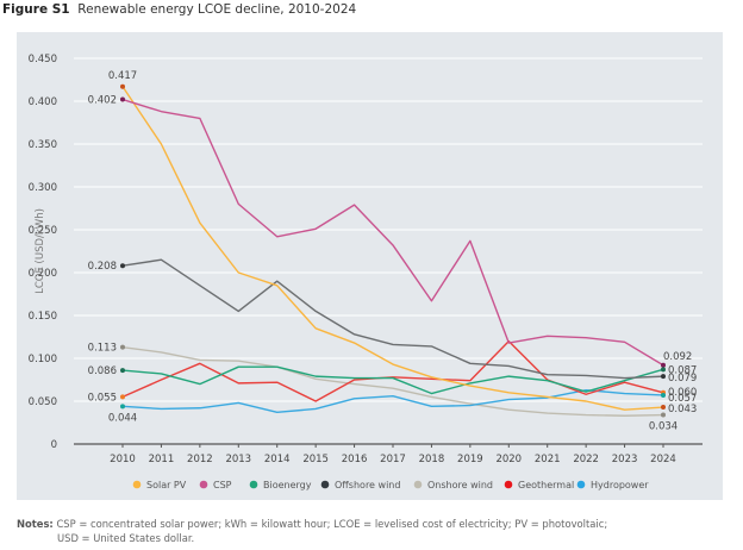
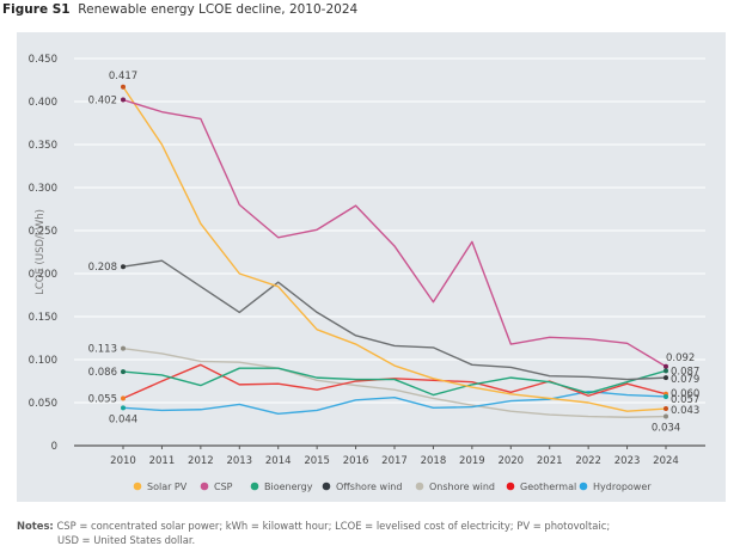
Geothermal/2015: 0.05 -> 0.07
Geothermal/2020: 0.12 -> 0.06
